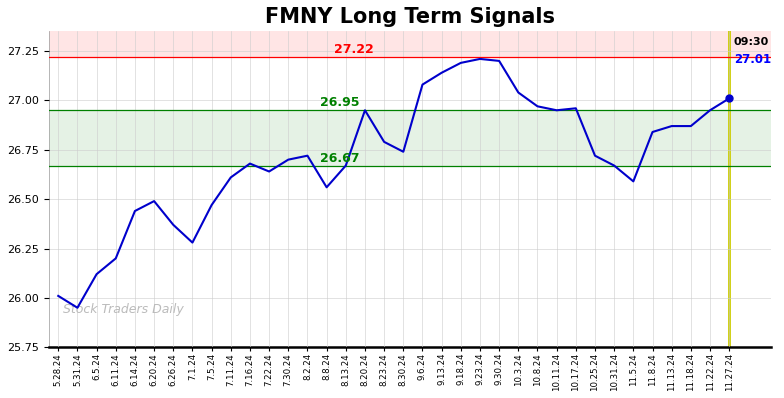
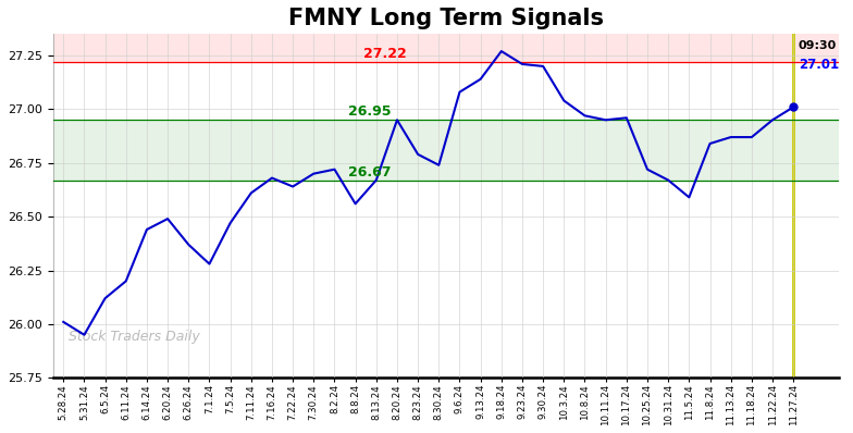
9.18.24: 27.19 -> 27.27
